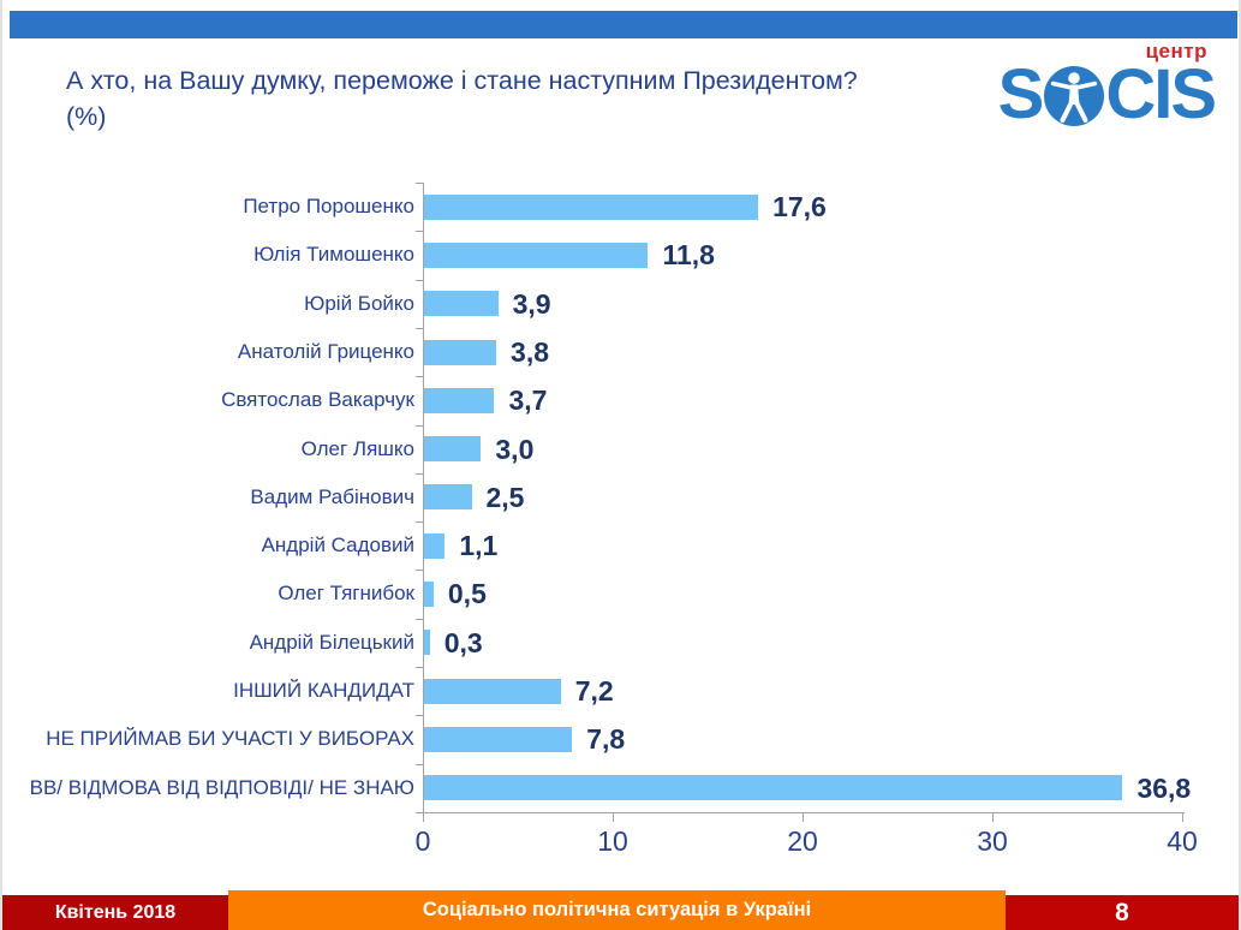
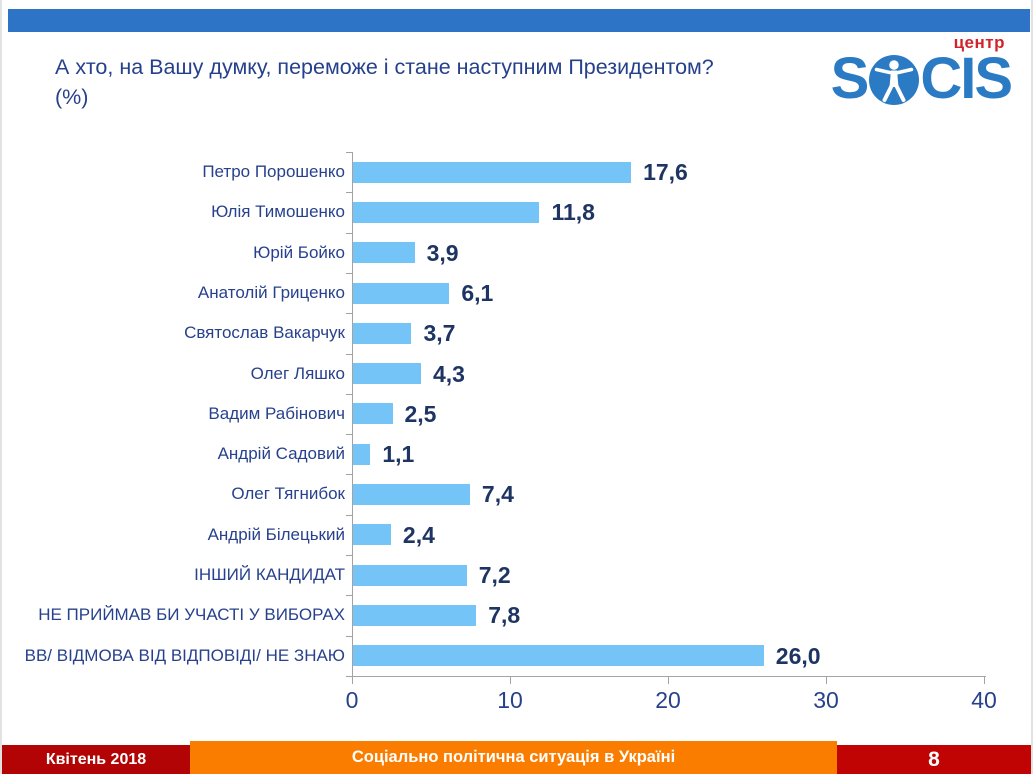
Анатолій Гриценко: 3,8 -> 6,1
Олег Ляшко: 3,0 -> 4,3
Олег Тягнибок: 0,5 -> 7,4
Андрій Білецький: 0,3 -> 2,4
ВВ/ ВІДМОВА ВІД ВІДПОВІДІ/ НЕ ЗНАЮ: 36,8 -> 26,0
